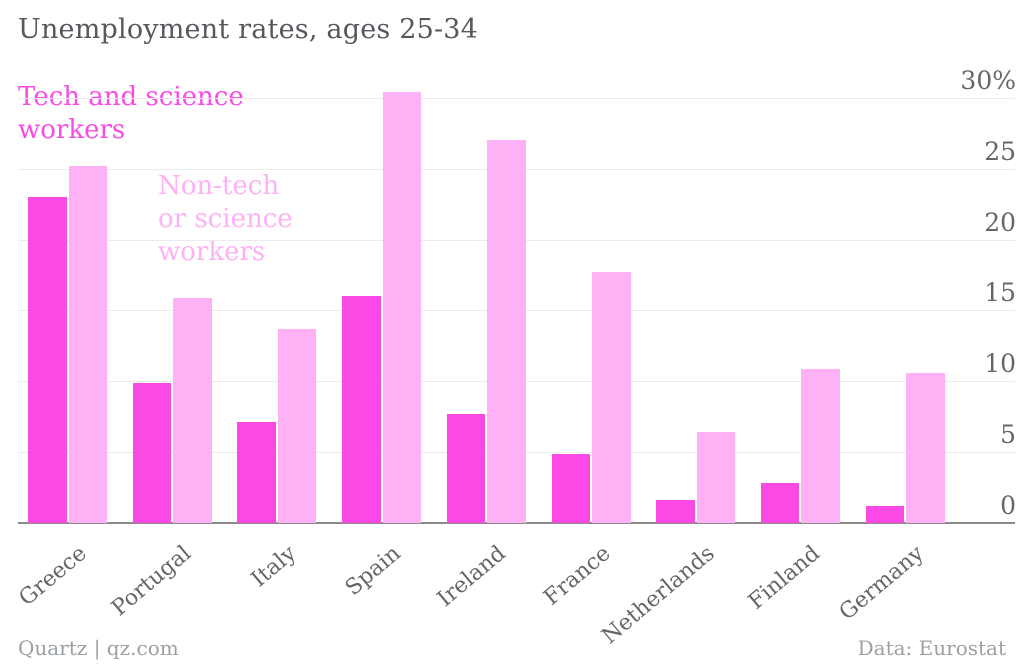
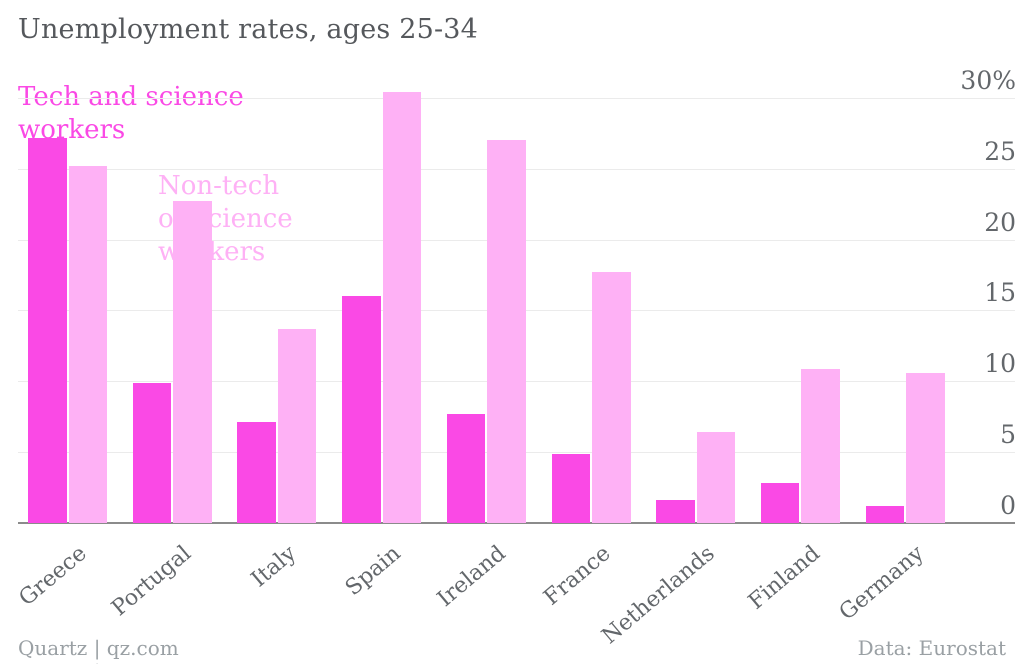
Tech and science workers/Greece: 23.0% -> 27.2%
Non-tech or science workers/Portugal: 15.9% -> 22.7%
